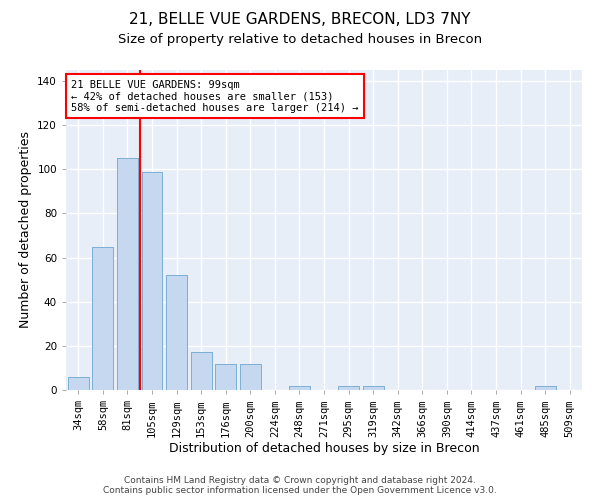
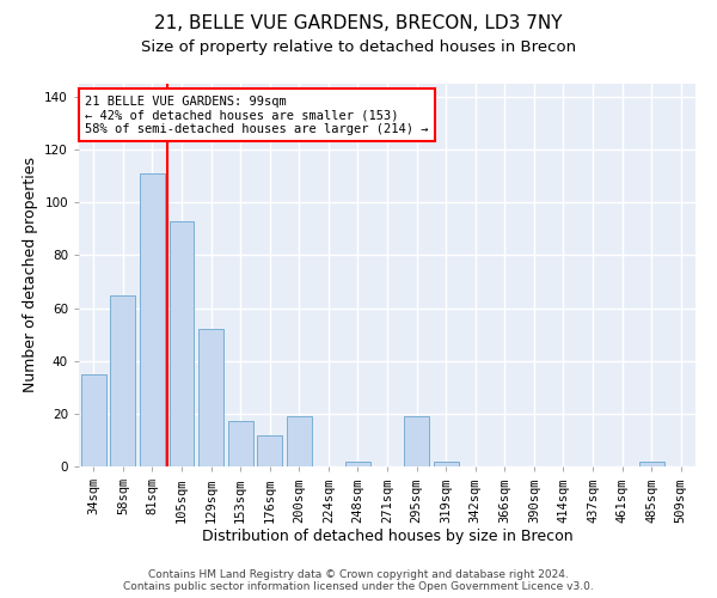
34sqm: 6 -> 35
81sqm: 105 -> 111
105sqm: 99 -> 93
200sqm: 12 -> 19
295sqm: 2 -> 19
